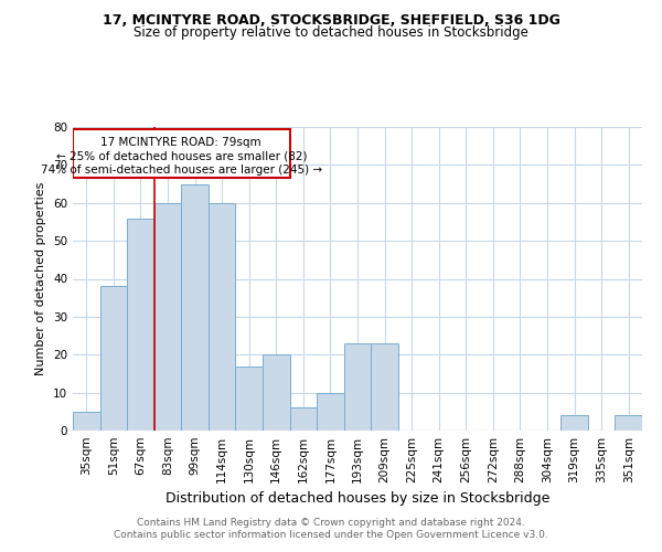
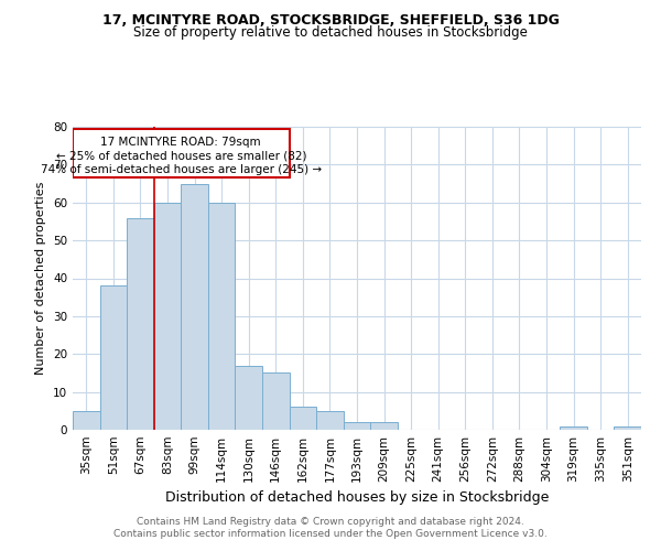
146sqm: 20 -> 15
177sqm: 10 -> 5
193sqm: 23 -> 2
209sqm: 23 -> 2
319sqm: 4 -> 1
351sqm: 4 -> 1
